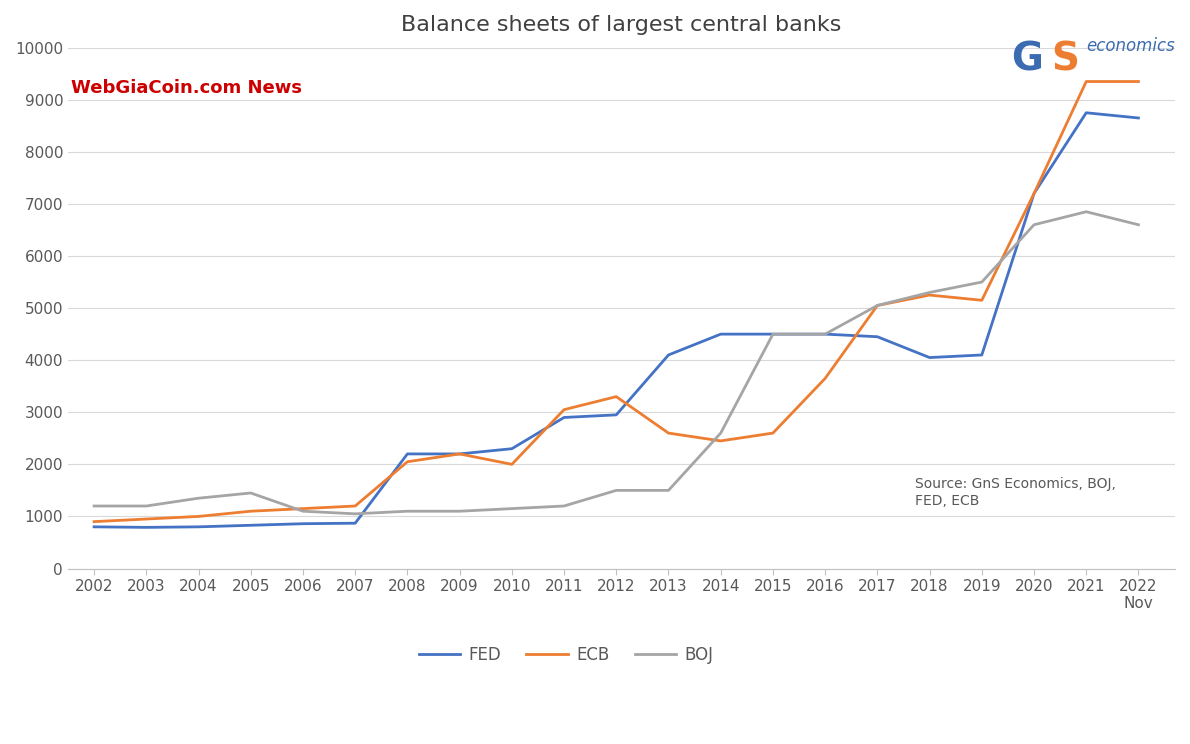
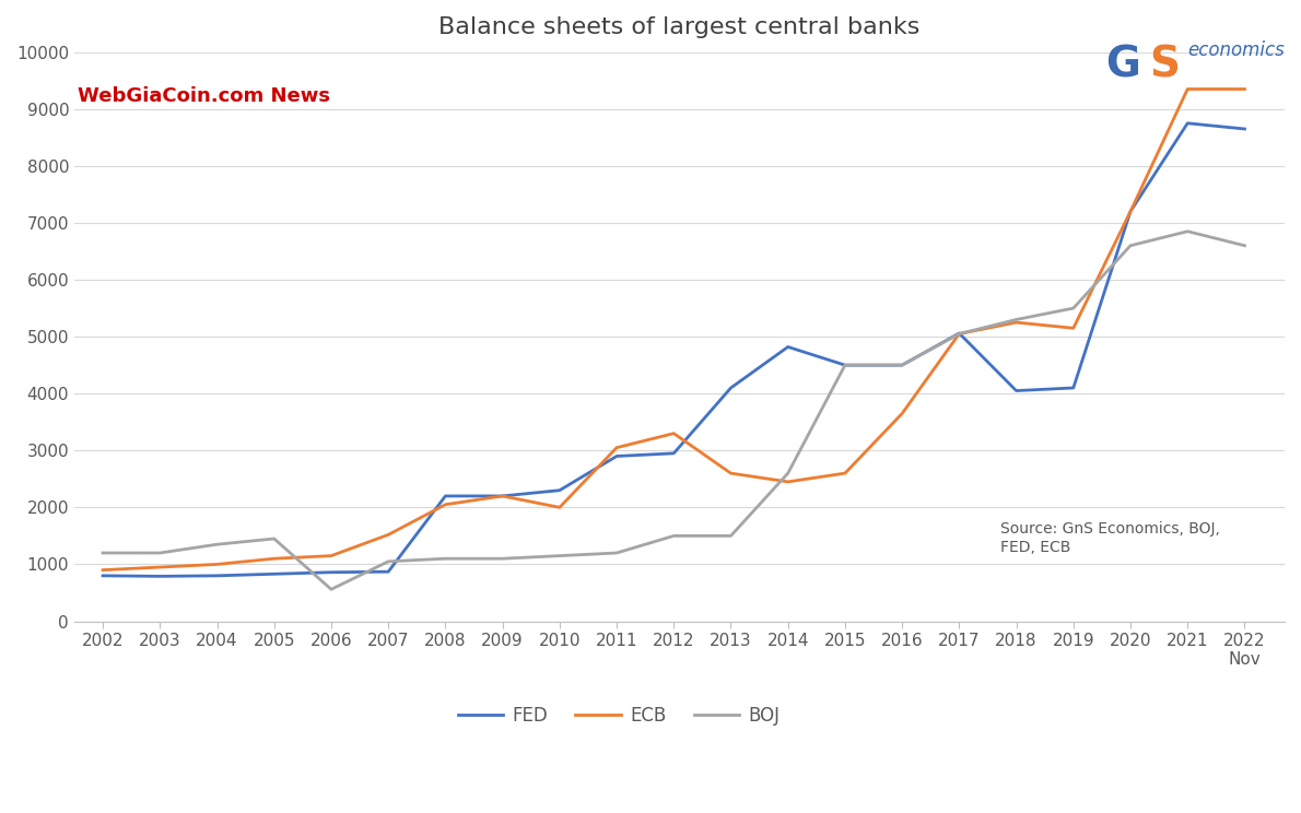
BOJ/2006: 1100 -> 560
ECB/2007: 1200 -> 1520
FED/2014: 4500 -> 4820
FED/2017: 4450 -> 5060
